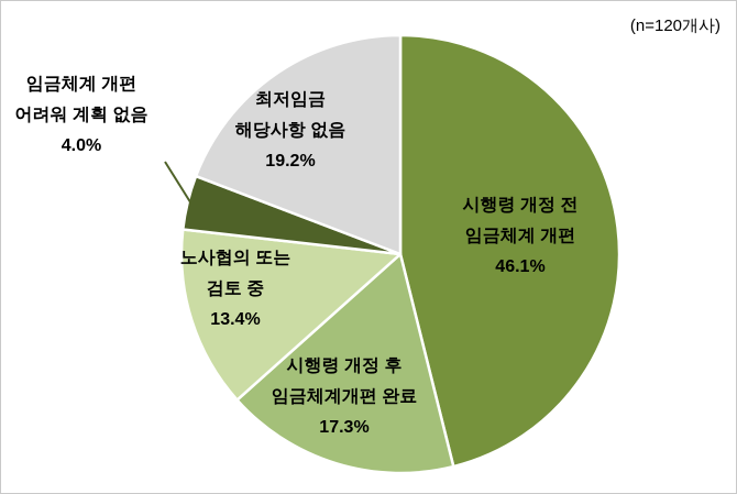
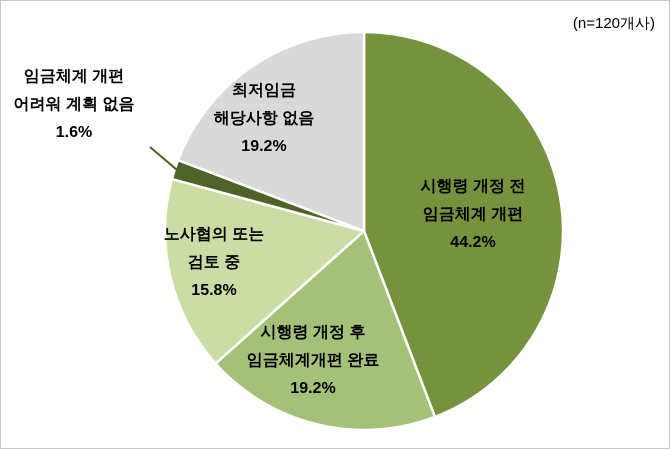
시행령 개정 전 임금체계 개편: 46.1% -> 44.2%
시행령 개정 후 임금체계개편 완료: 17.3% -> 19.2%
노사협의 또는 검토 중: 13.4% -> 15.8%
임금체계 개편 어려워 계획 없음: 4.0% -> 1.6%
